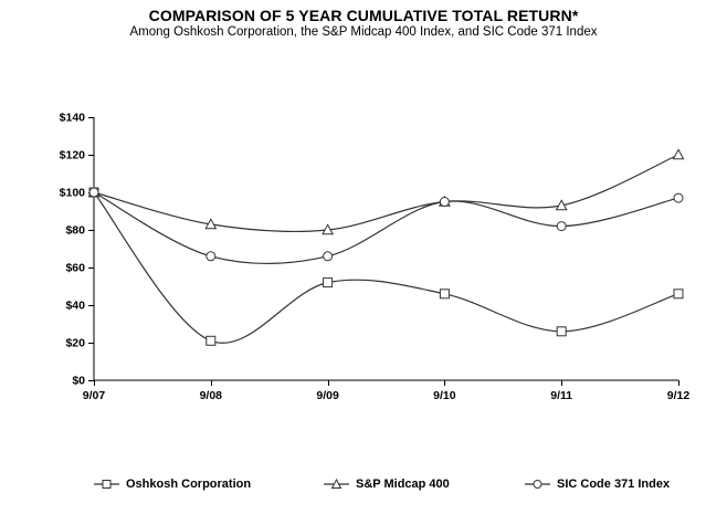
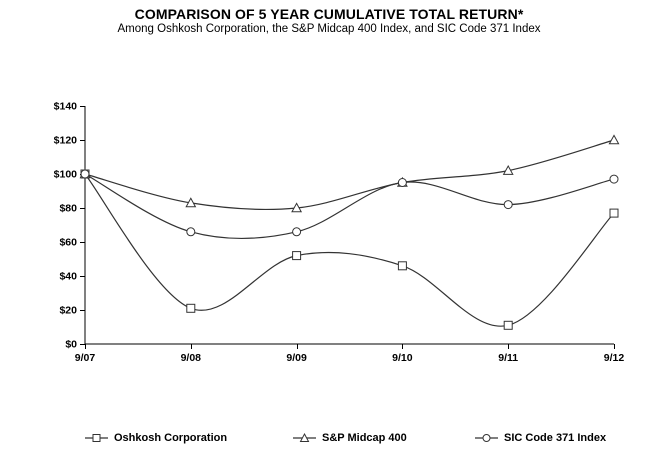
Oshkosh Corporation/9/11: $26 -> $11
S&P Midcap 400/9/11: $93 -> $102
Oshkosh Corporation/9/12: $46 -> $77
